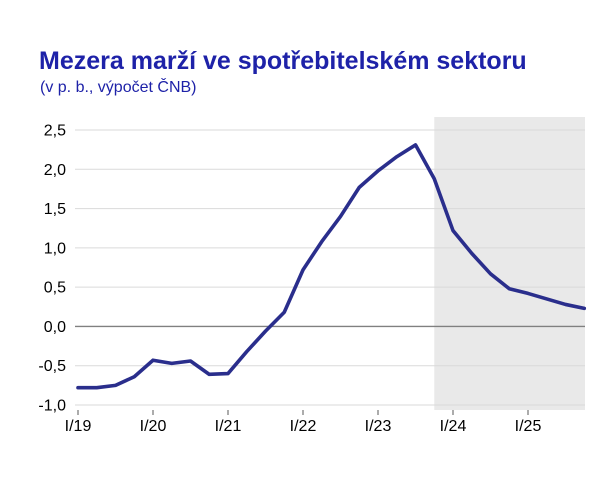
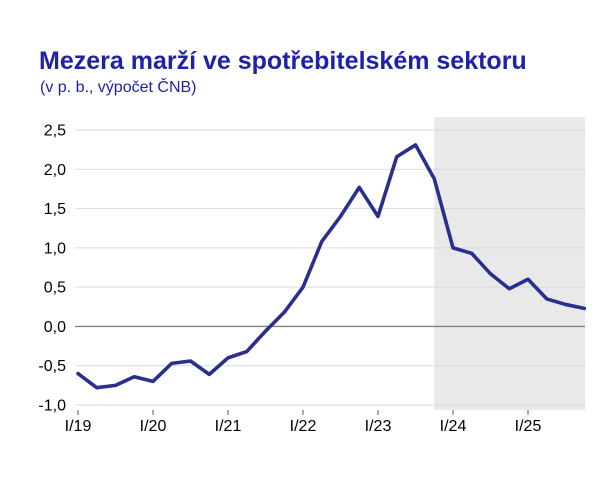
I/19: -0,8 -> -0,6
I/20: -0,4 -> -0,7
I/21: -0,6 -> -0,4
I/22: 0,7 -> 0,5
I/23: 2,0 -> 1,4
I/24: 1,2 -> 1,0
I/25: 0,4 -> 0,6
